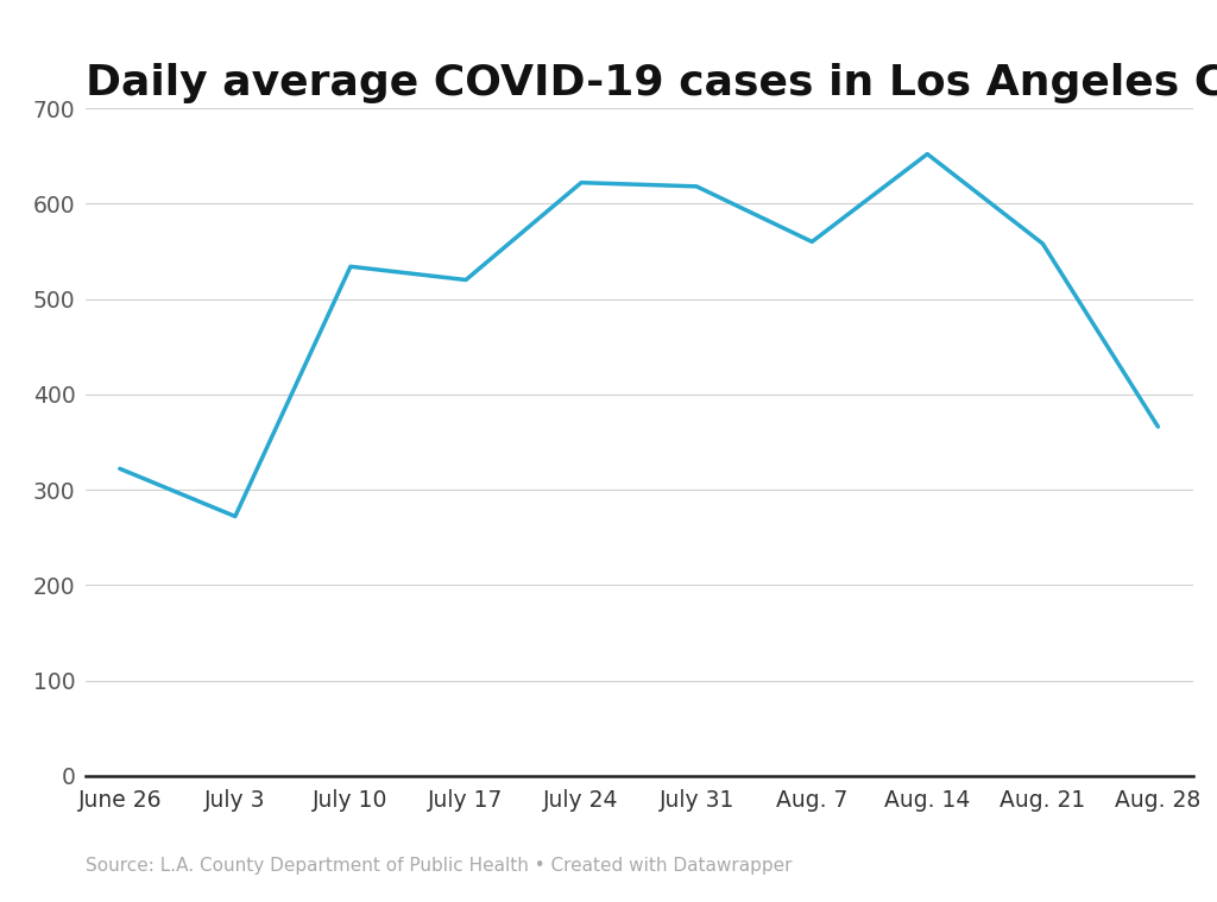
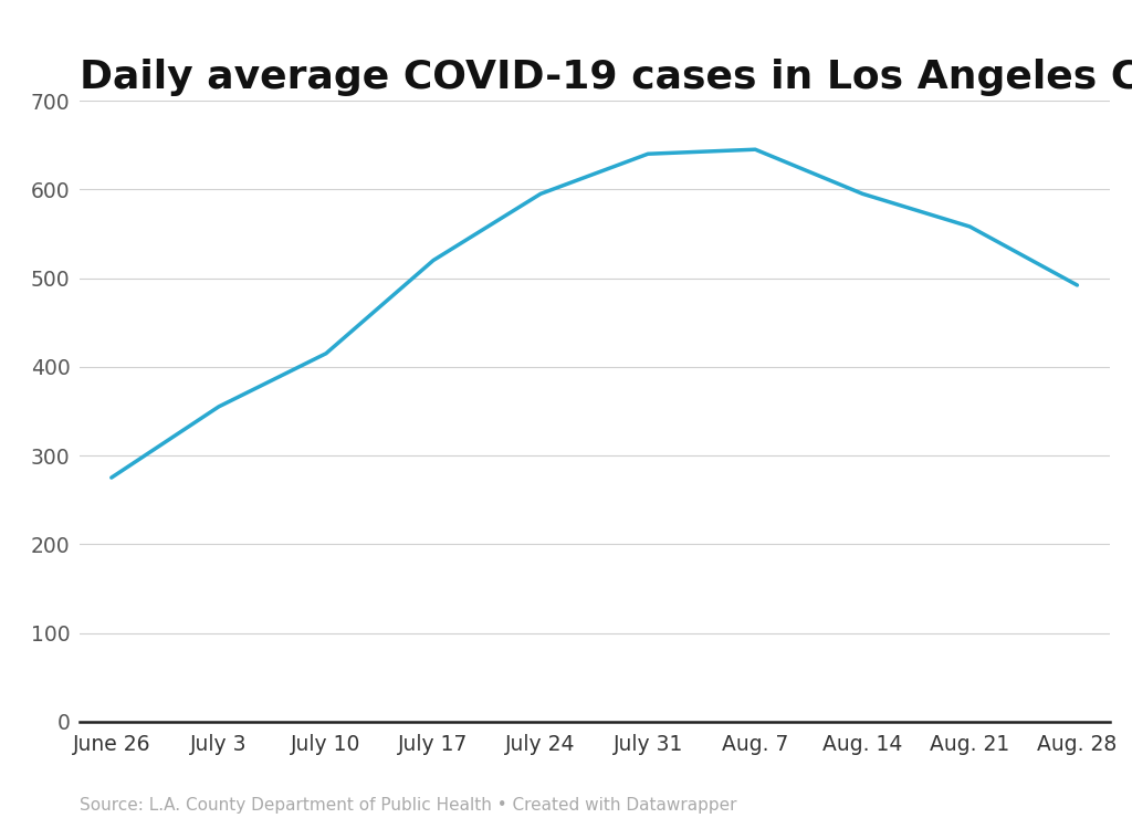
June 26: 322 -> 275
July 3: 272 -> 355
July 10: 534 -> 415
July 24: 622 -> 595
July 31: 618 -> 640
Aug. 7: 560 -> 645
Aug. 14: 652 -> 595
Aug. 28: 366 -> 492
